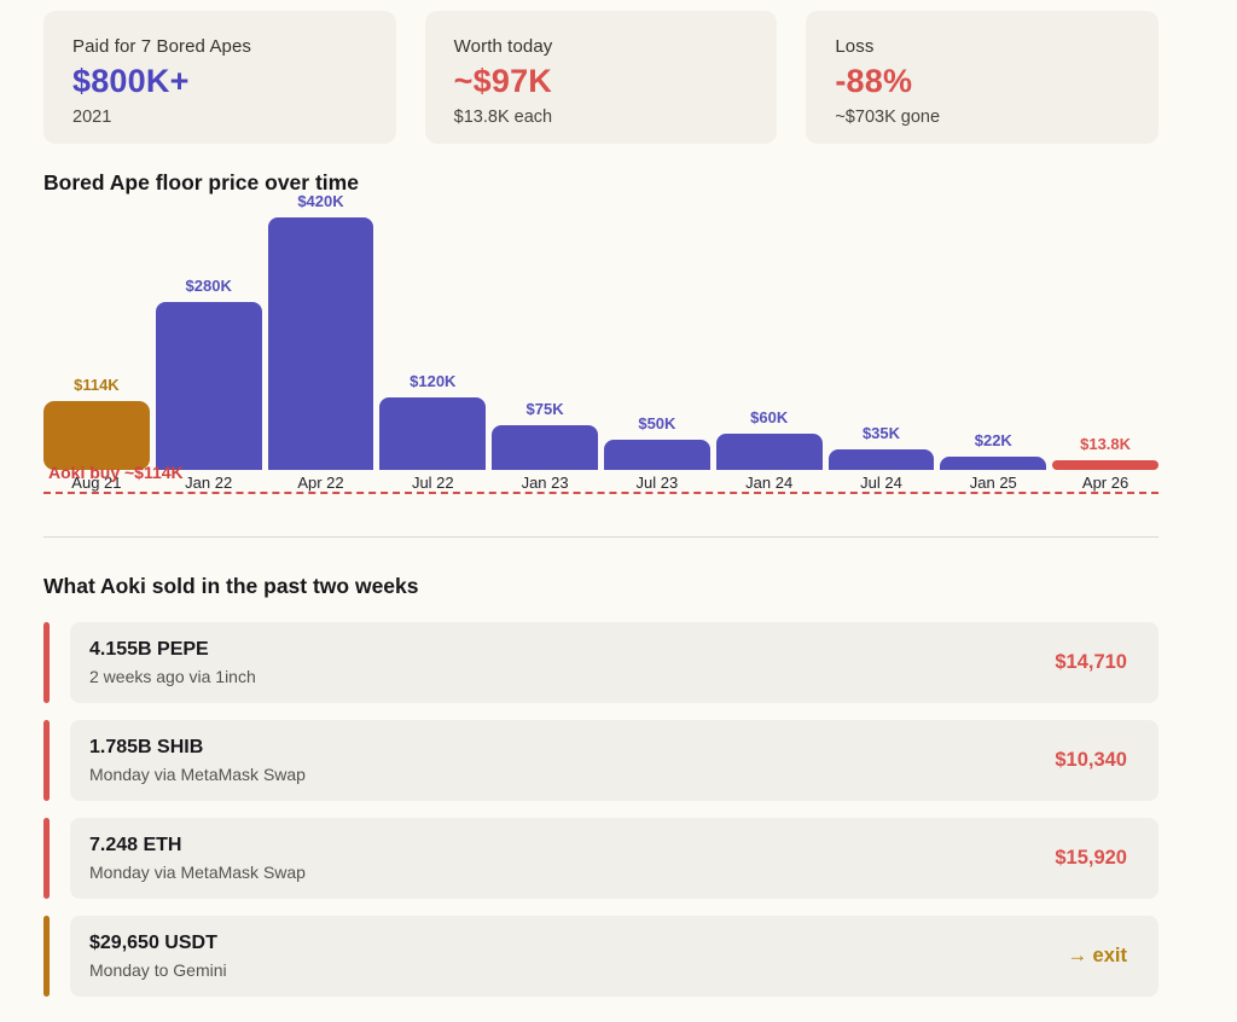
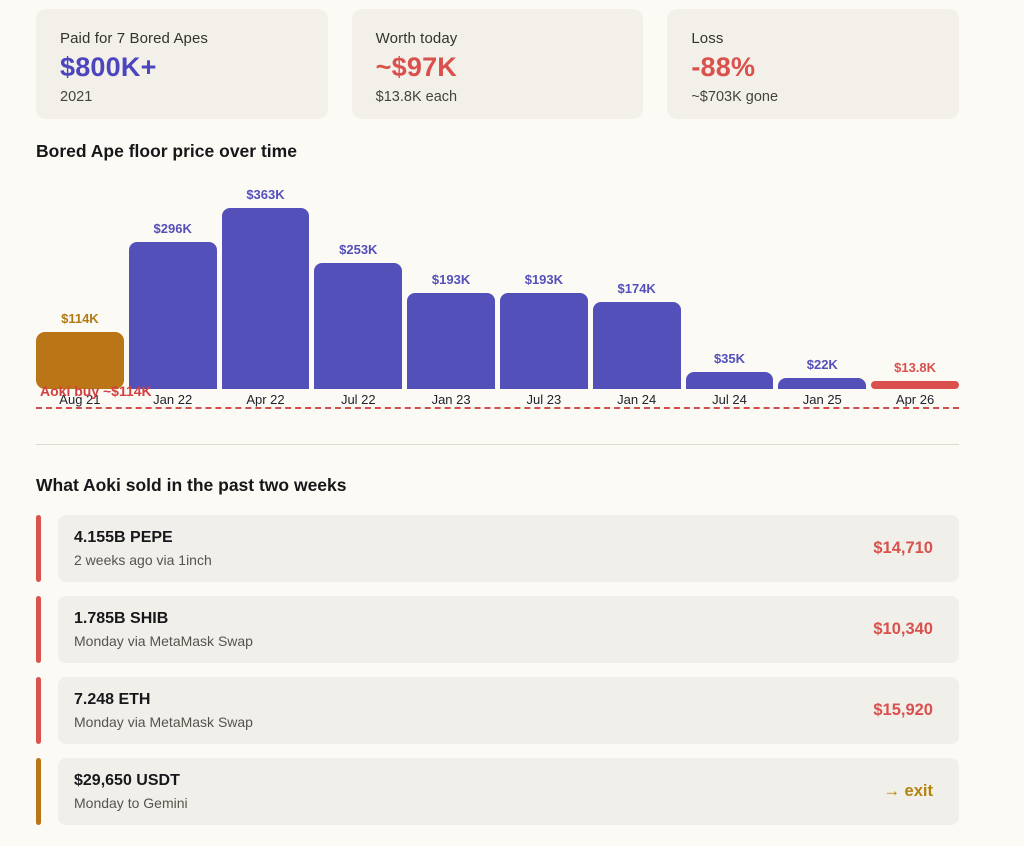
Jan 22: $280K -> $296K
Apr 22: $420K -> $363K
Jul 22: $120K -> $253K
Jan 23: $75K -> $193K
Jul 23: $50K -> $193K
Jan 24: $60K -> $174K
